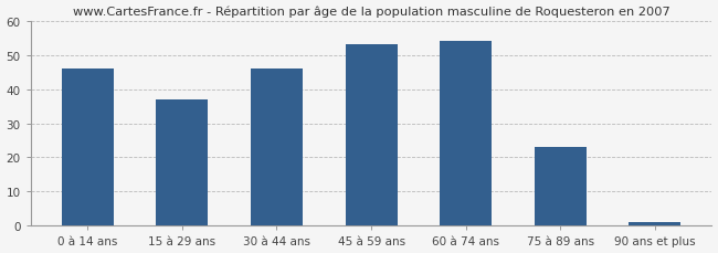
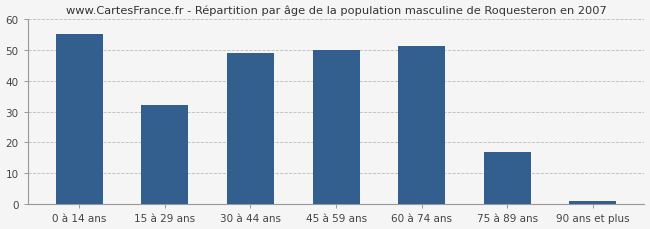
0 à 14 ans: 46 -> 55
15 à 29 ans: 37 -> 32
30 à 44 ans: 46 -> 49
45 à 59 ans: 53 -> 50
60 à 74 ans: 54 -> 51
75 à 89 ans: 23 -> 17
